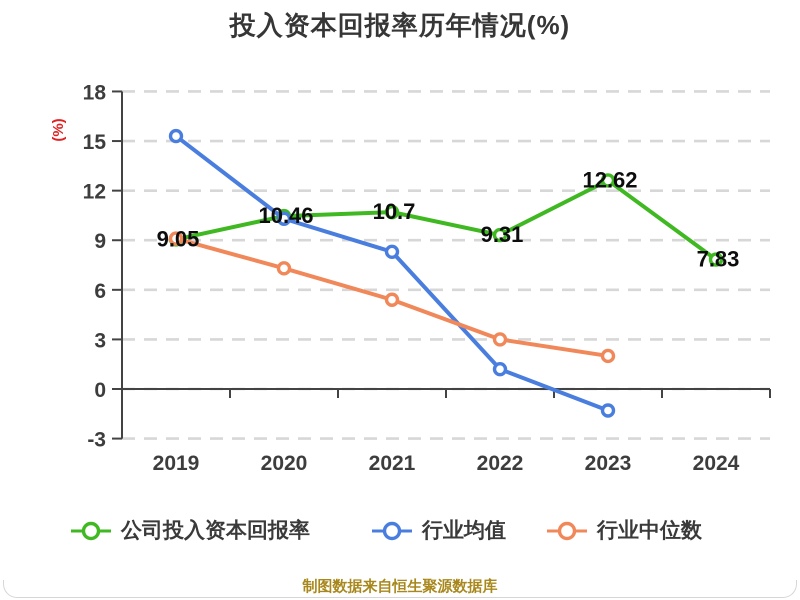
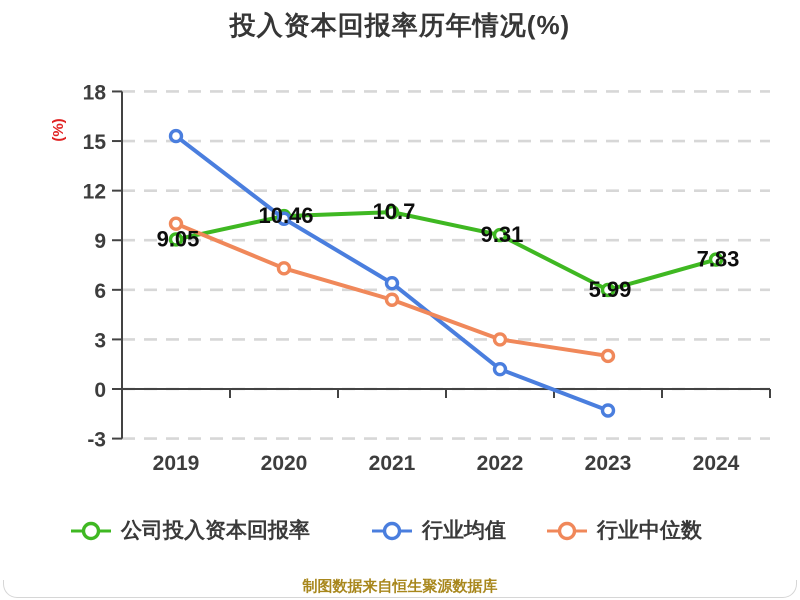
行业中位数/2019: 9.1 -> 10.0
行业均值/2021: 8.3 -> 6.4
公司投入资本回报率/2023: 12.62 -> 5.99
